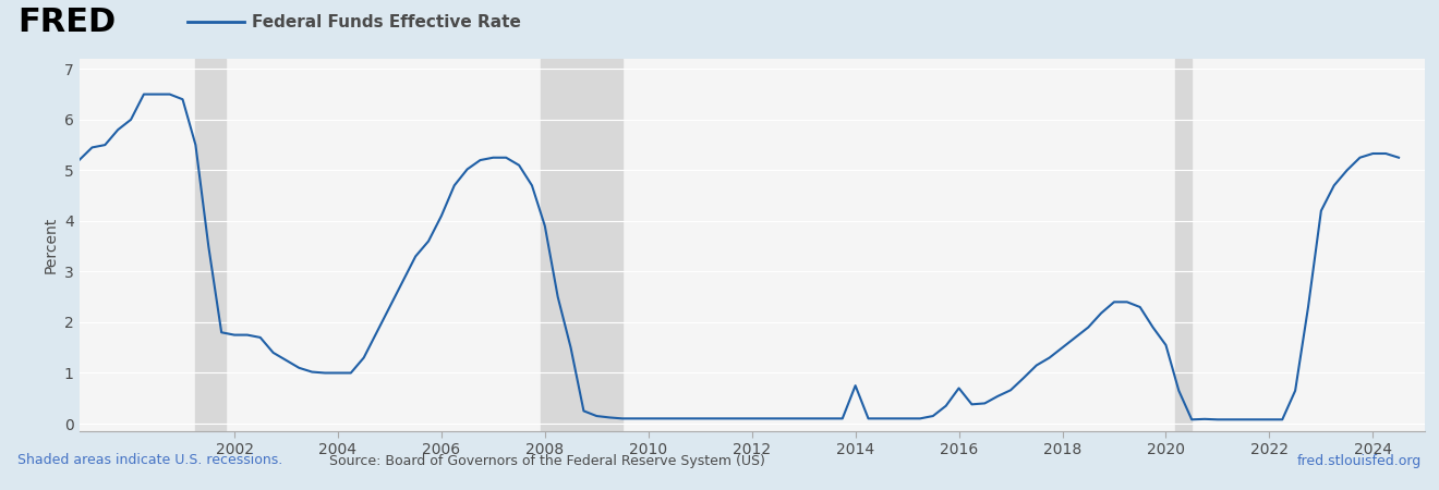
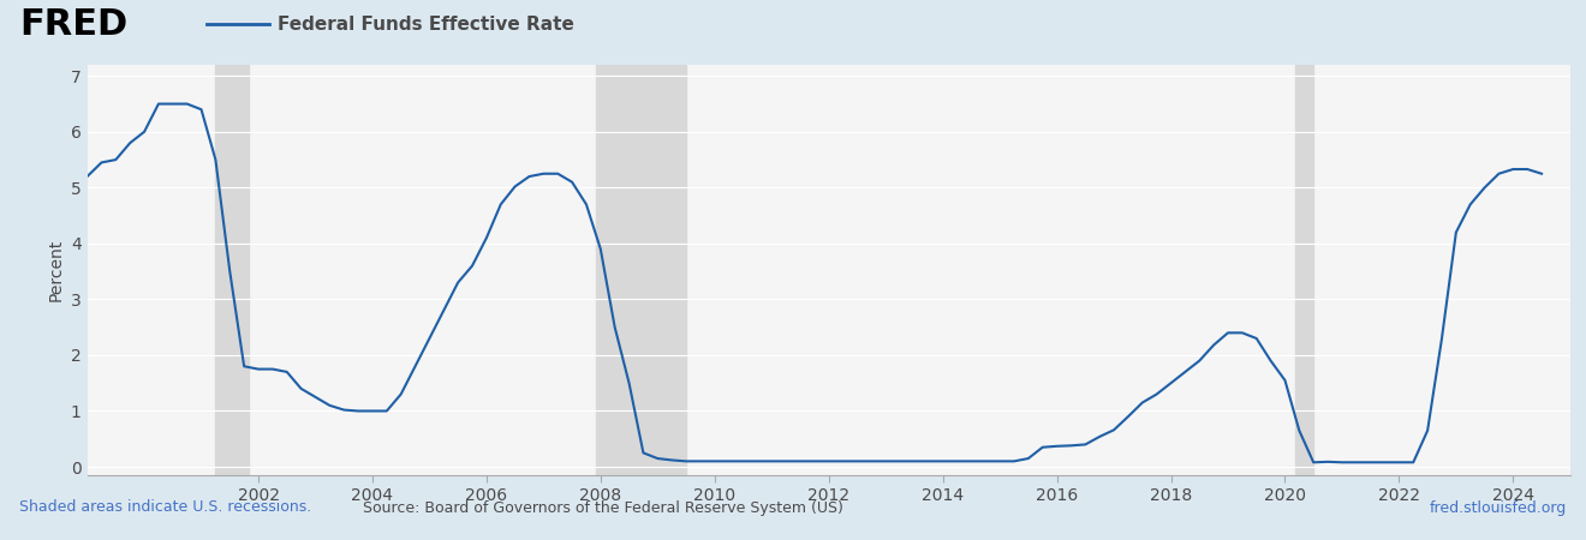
2014: 0.75 -> 0.10
2016: 0.70 -> 0.37
